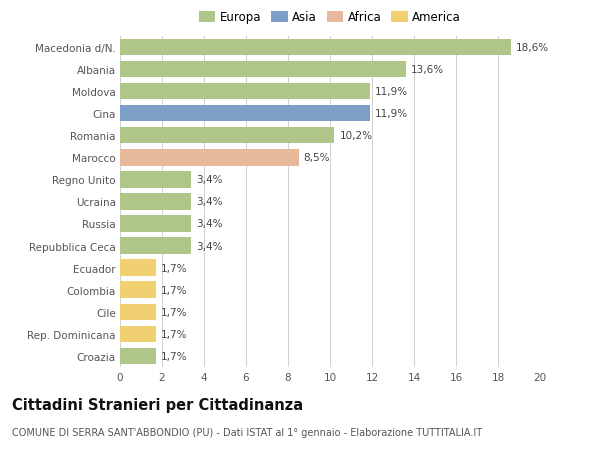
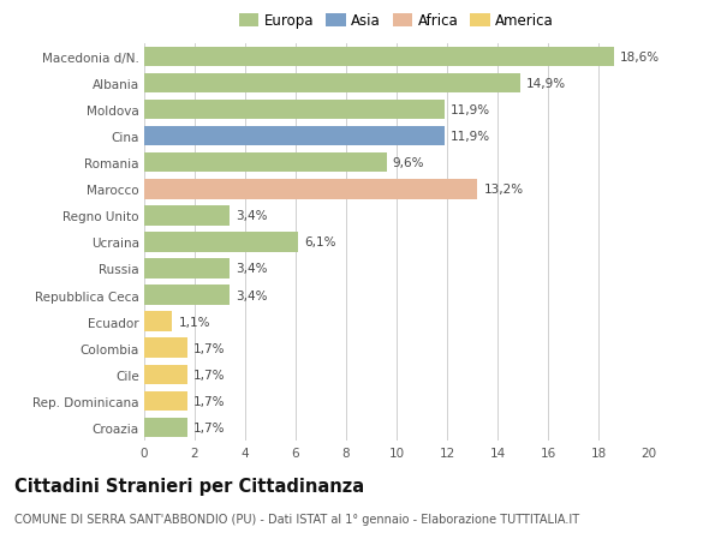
Albania: 13,6% -> 14,9%
Romania: 10,2% -> 9,6%
Marocco: 8,5% -> 13,2%
Ucraina: 3,4% -> 6,1%
Ecuador: 1,7% -> 1,1%
